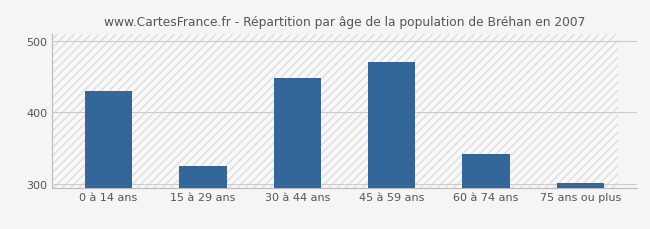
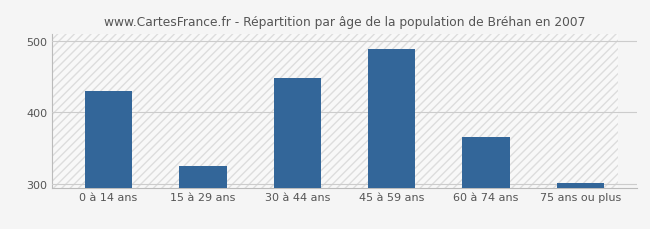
45 à 59 ans: 470 -> 488
60 à 74 ans: 342 -> 366
